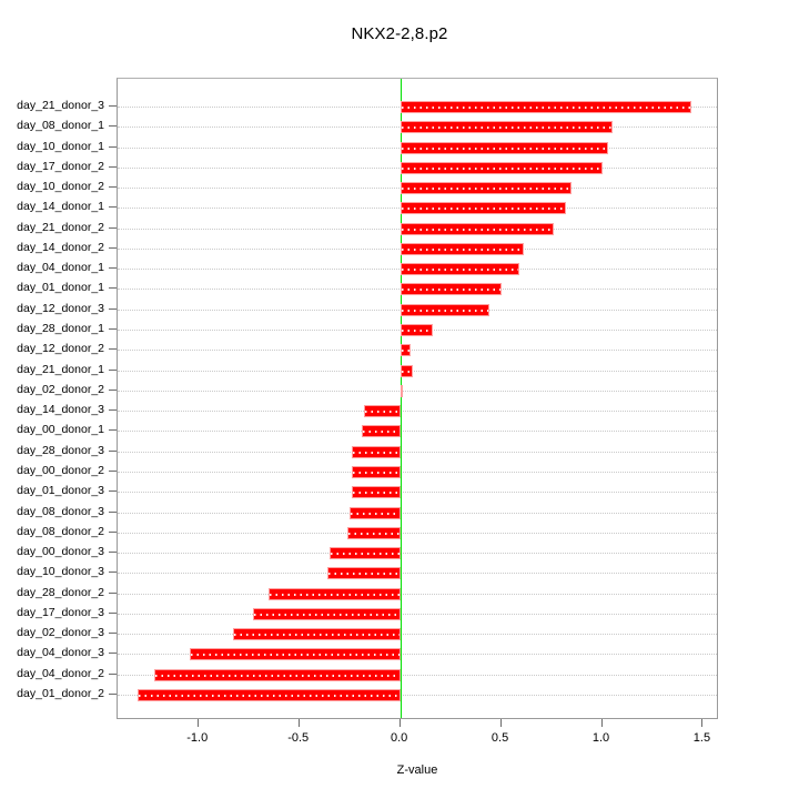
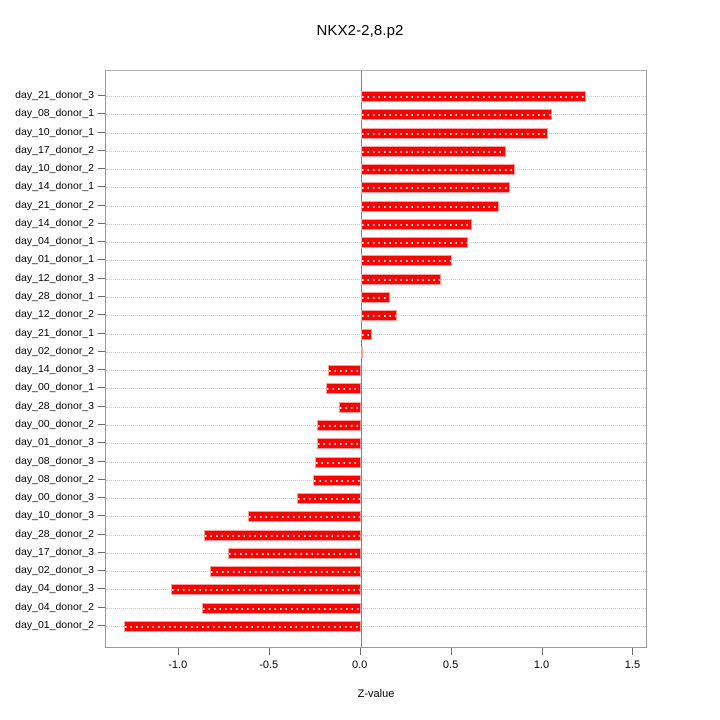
day_21_donor_3: 1.44 -> 1.24
day_17_donor_2: 1.00 -> 0.80
day_12_donor_2: 0.05 -> 0.20
day_28_donor_3: -0.24 -> -0.12
day_10_donor_3: -0.36 -> -0.62
day_28_donor_2: -0.65 -> -0.86
day_04_donor_2: -1.22 -> -0.87
